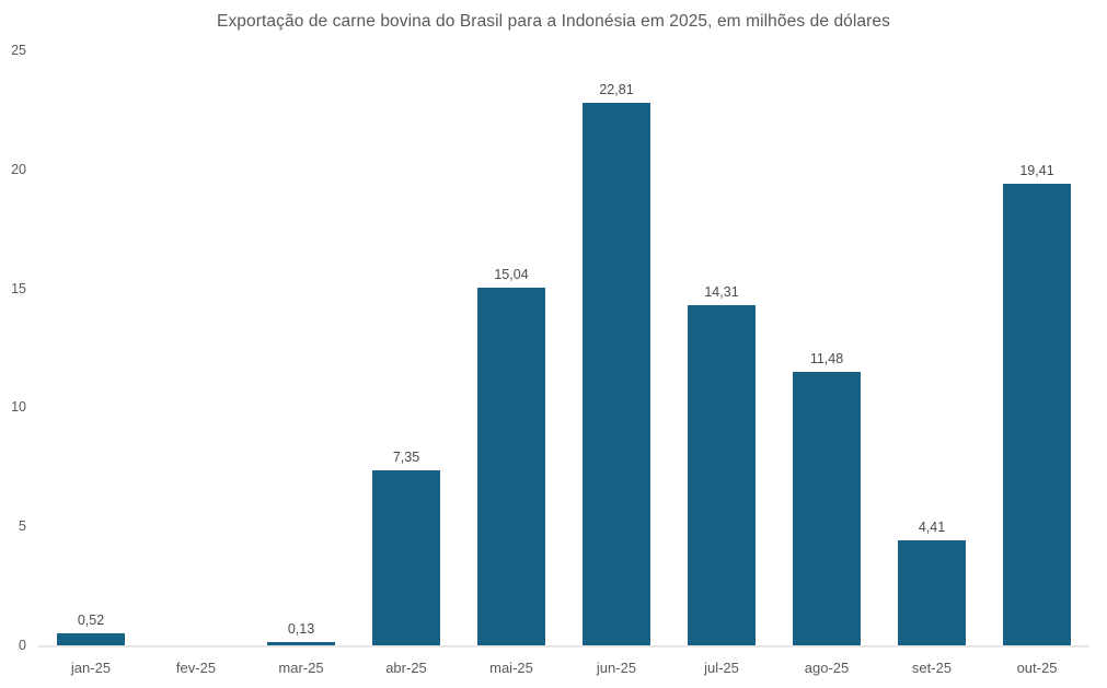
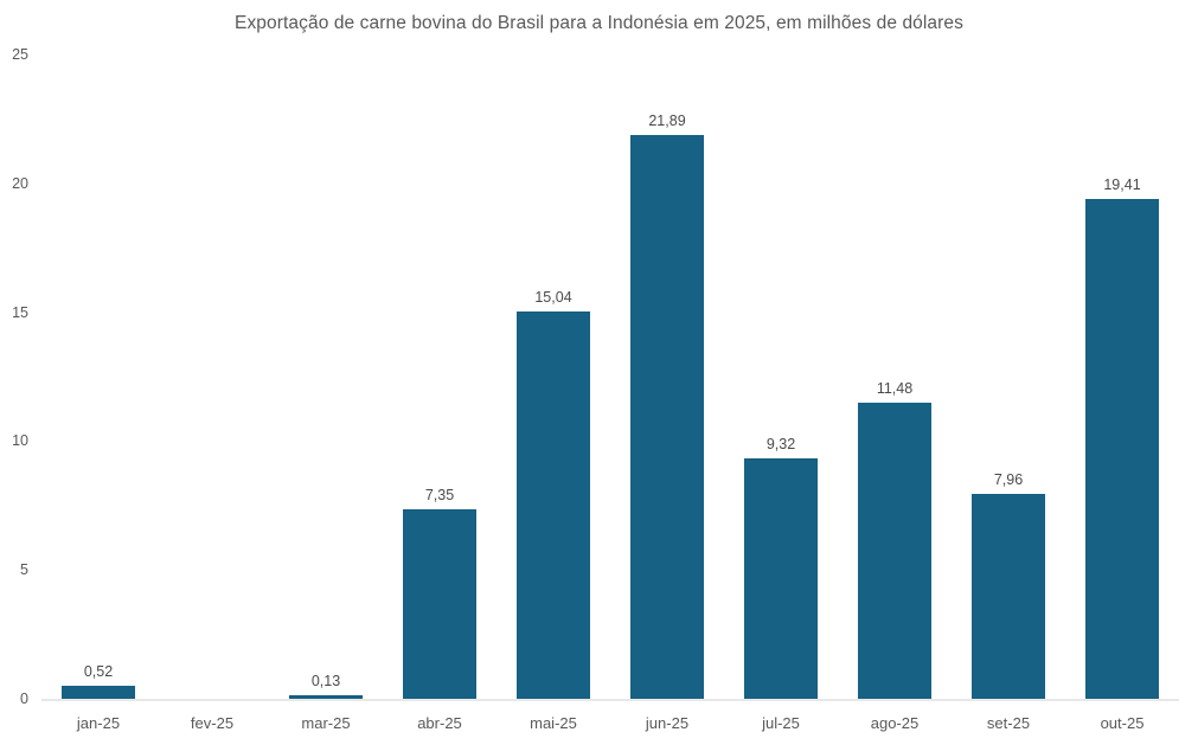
jun-25: 22,81 -> 21,89
jul-25: 14,31 -> 9,32
set-25: 4,41 -> 7,96
